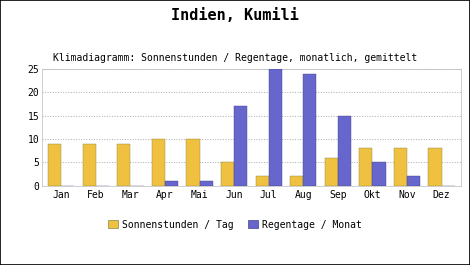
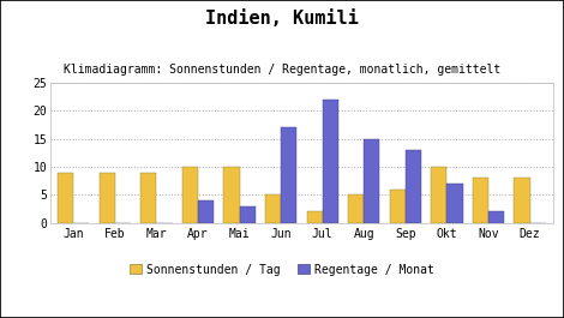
Regentage / Monat/Apr: 1 -> 4
Regentage / Monat/Mai: 1 -> 3
Regentage / Monat/Jul: 25 -> 22
Sonnenstunden / Tag/Aug: 2 -> 5
Regentage / Monat/Aug: 24 -> 15
Regentage / Monat/Sep: 15 -> 13
Sonnenstunden / Tag/Okt: 8 -> 10
Regentage / Monat/Okt: 5 -> 7
